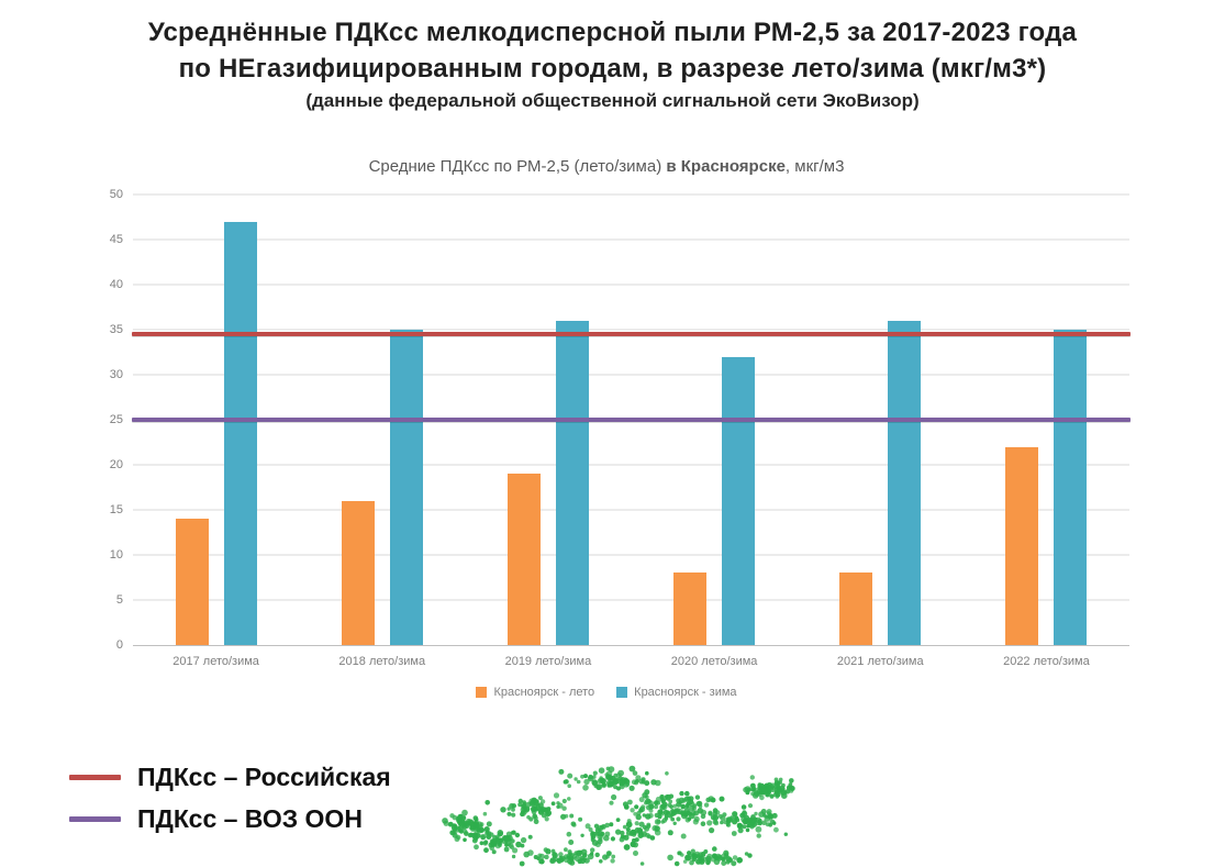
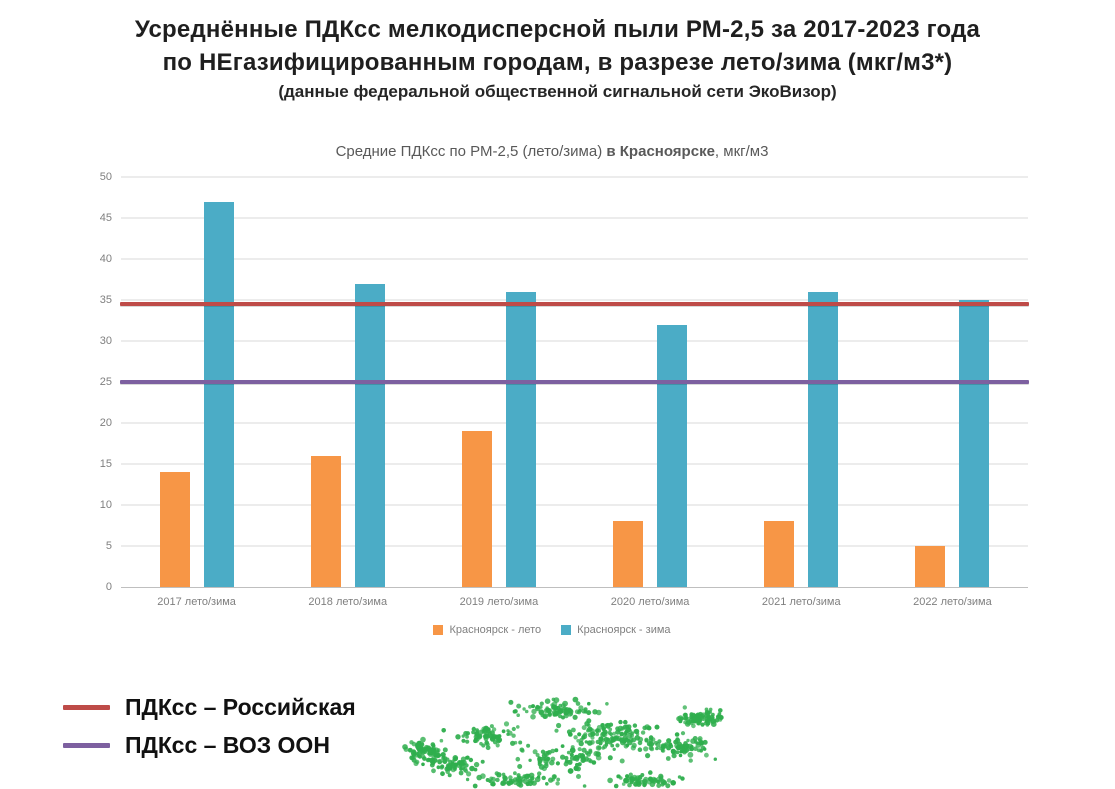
Красноярск - зима/2018 лето/зима: 35 -> 37
Красноярск - лето/2022 лето/зима: 22 -> 5
